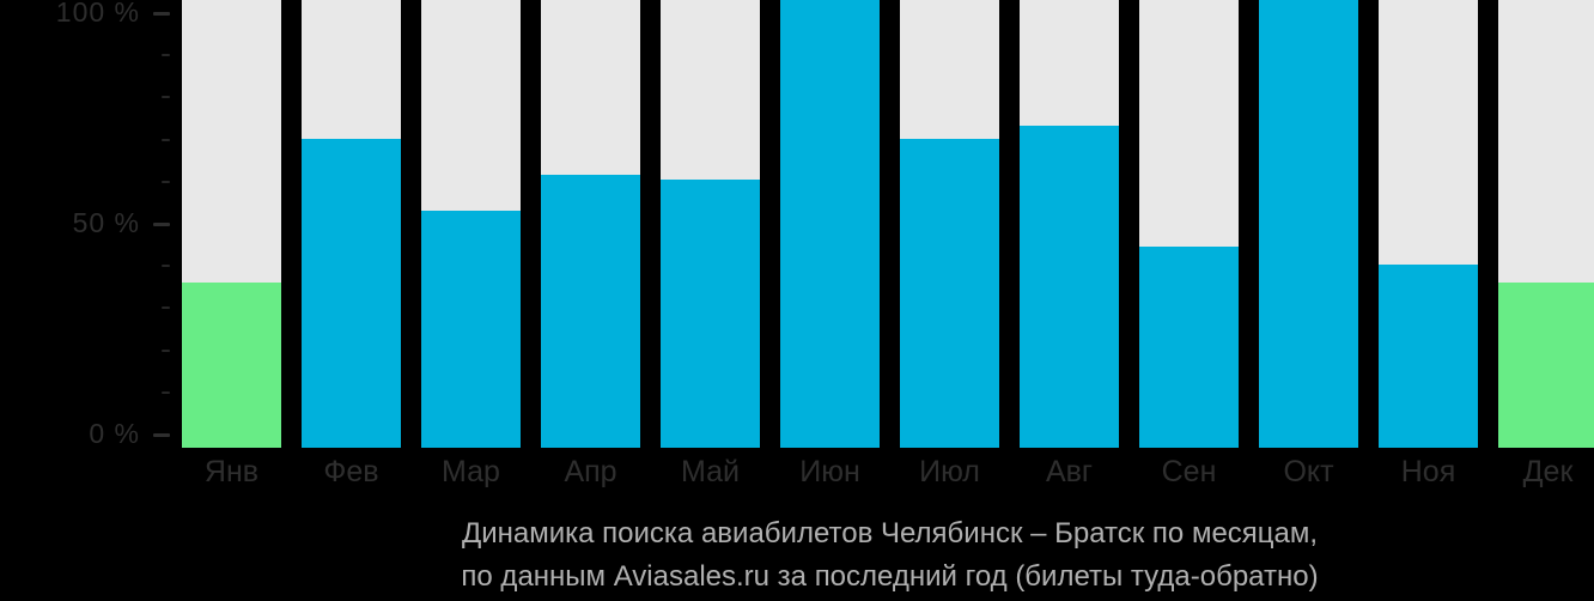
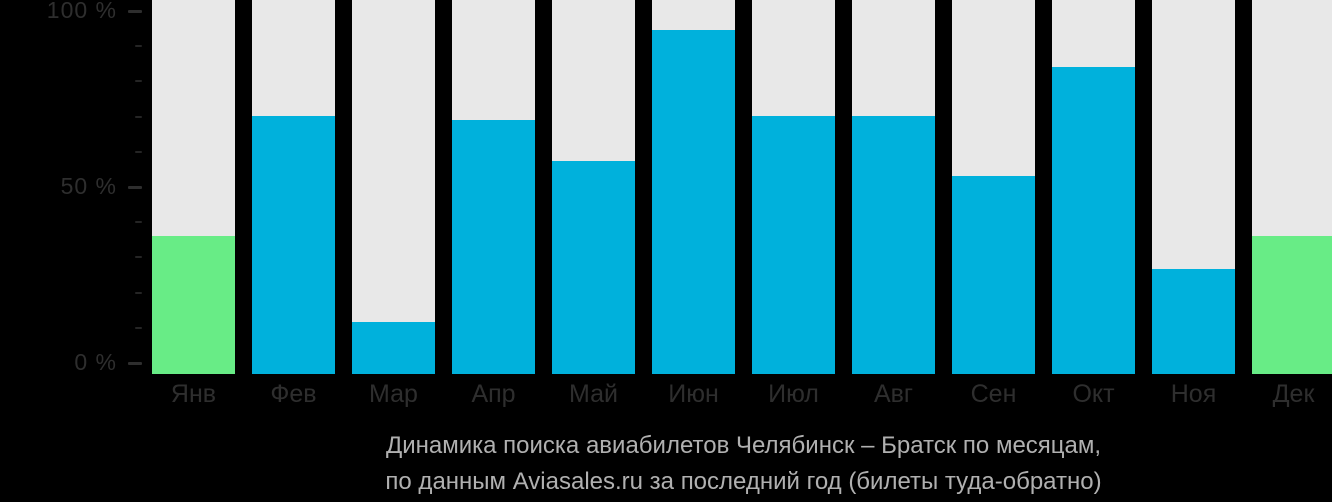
Мар: 53% -> 14%
Апр: 61% -> 68%
Май: 60% -> 57%
Июн: 100% -> 92%
Авг: 72% -> 69%
Сен: 45% -> 53%
Окт: 100% -> 82%
Ноя: 41% -> 28%
